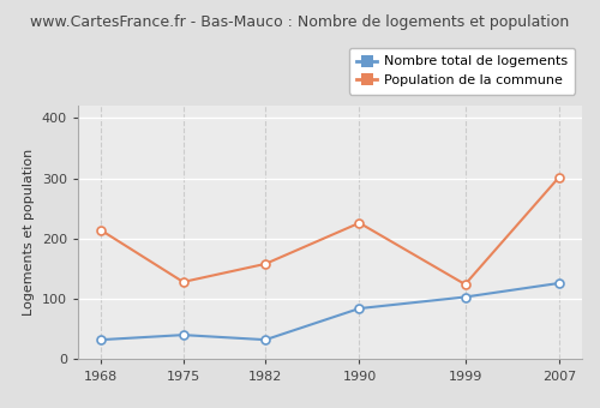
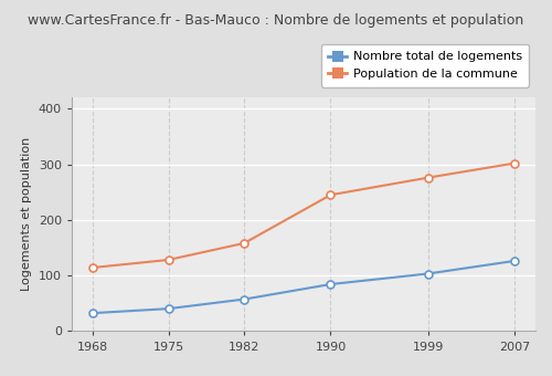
Population de la commune/1968: 214 -> 114
Nombre total de logements/1982: 32 -> 57
Population de la commune/1990: 226 -> 245
Population de la commune/1999: 124 -> 276
